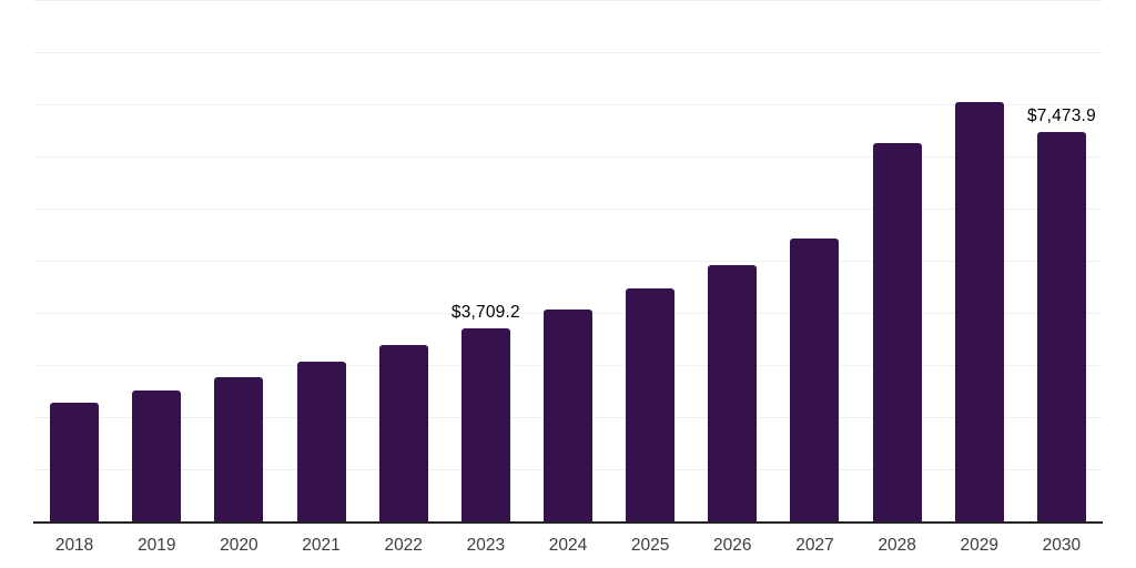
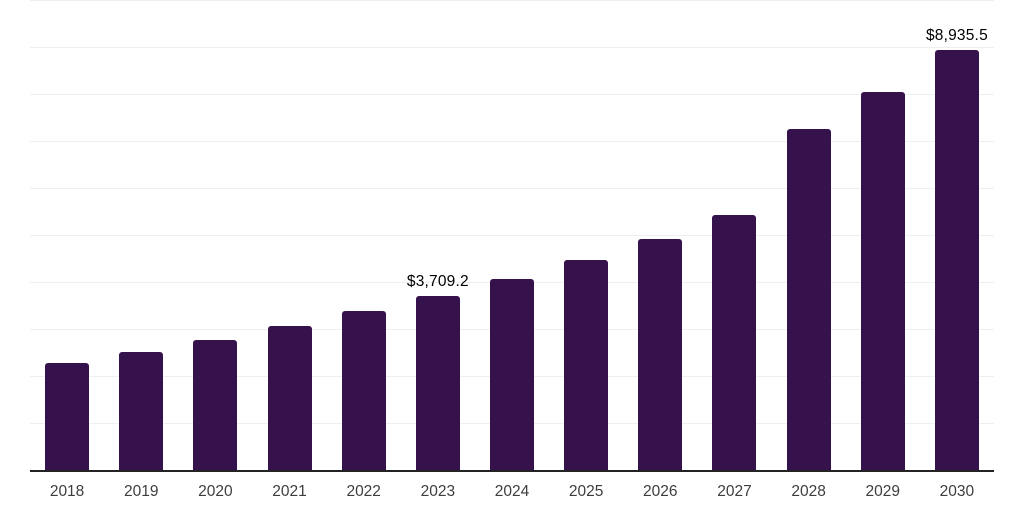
2030: $7,473.9 -> $8,935.5
